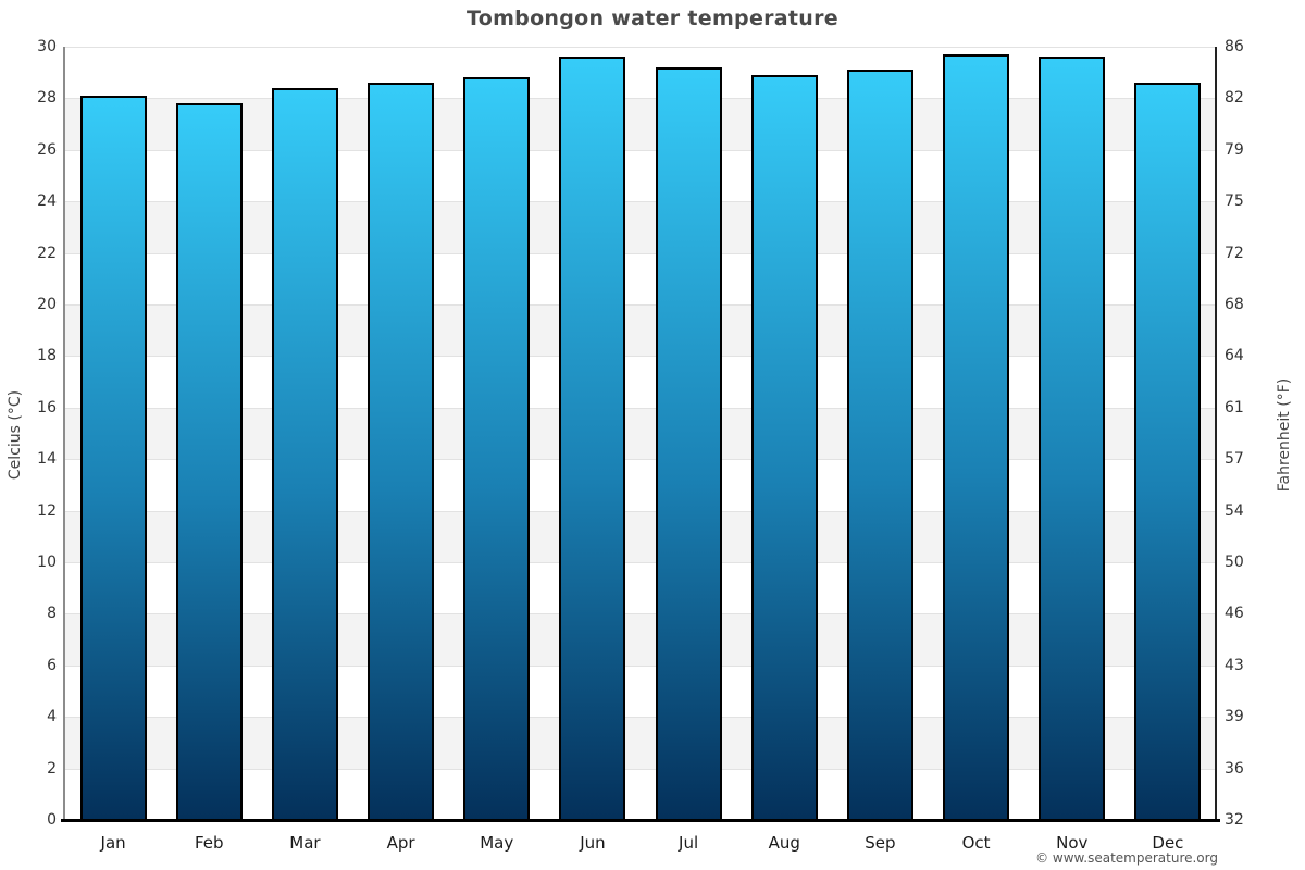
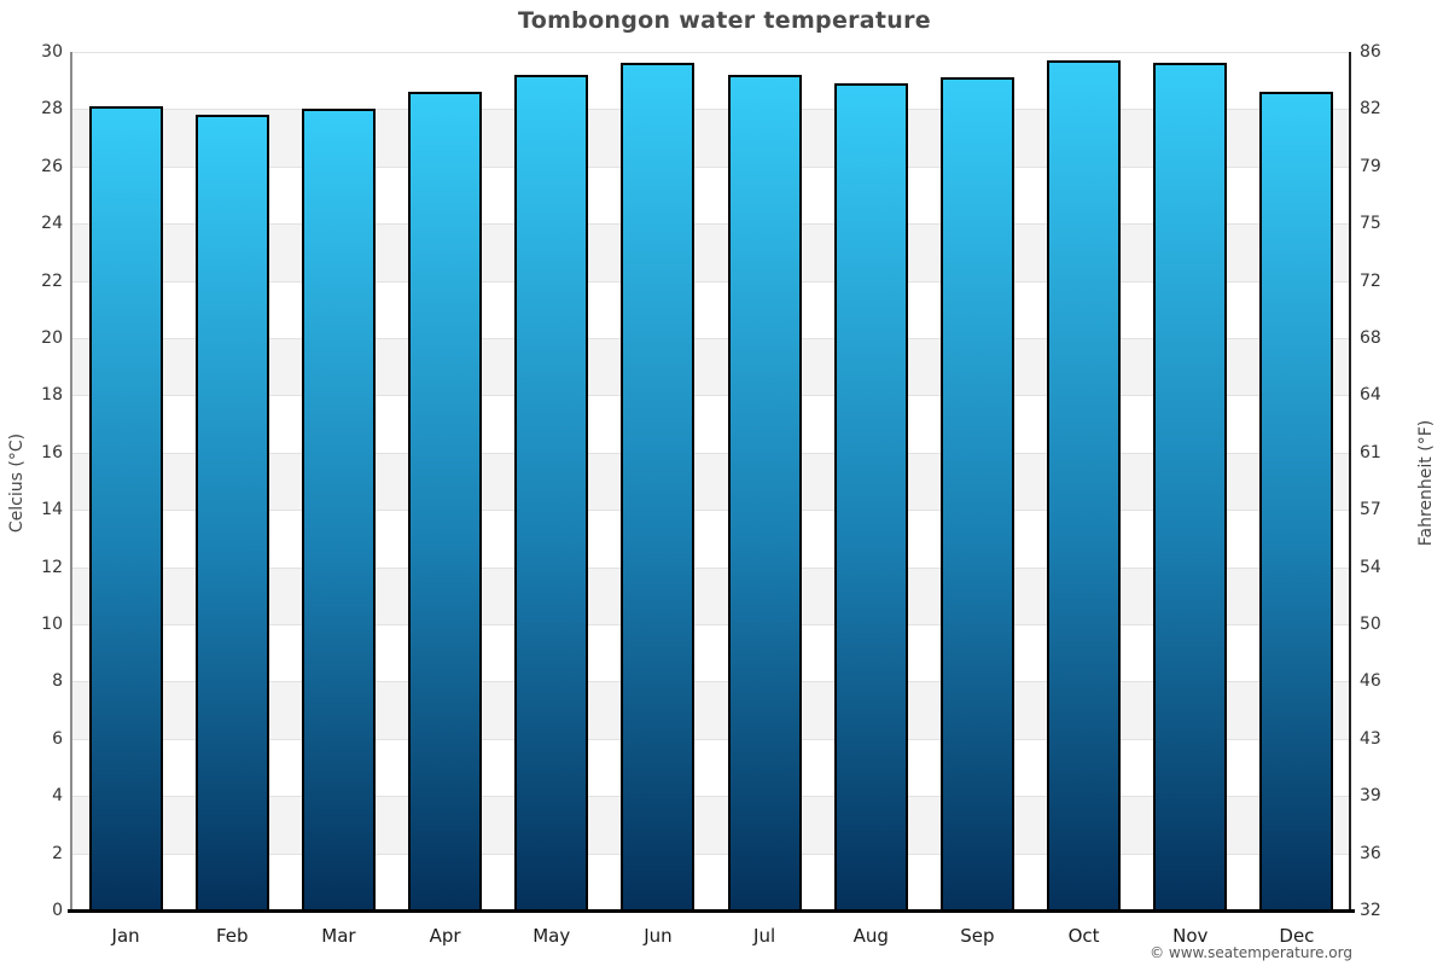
Mar: 28.4 -> 28.0
May: 28.8 -> 29.2
